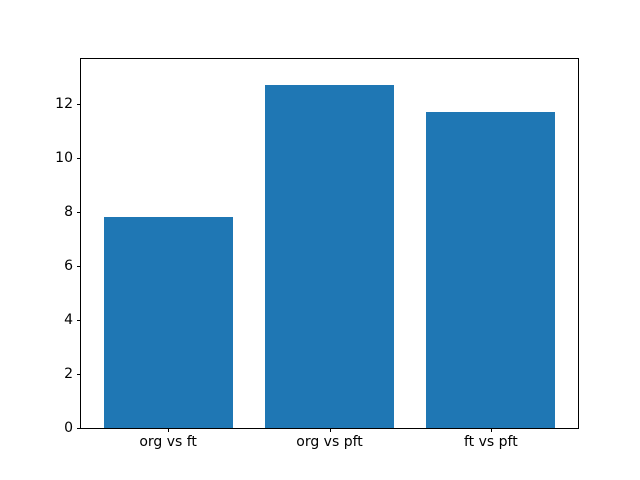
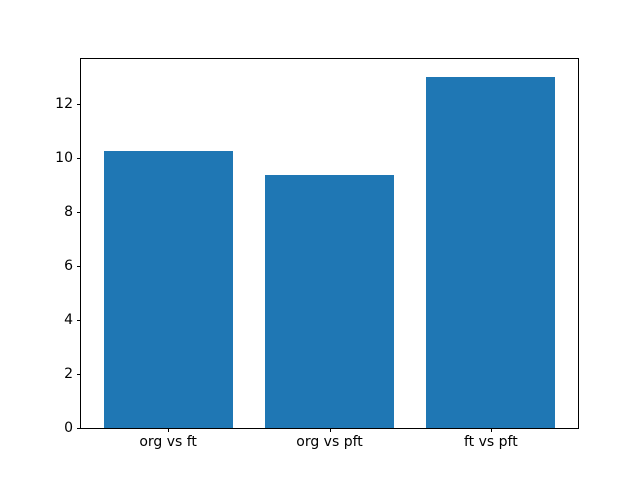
org vs ft: 7.8 -> 10.2
org vs pft: 12.7 -> 9.3
ft vs pft: 11.7 -> 13.0
